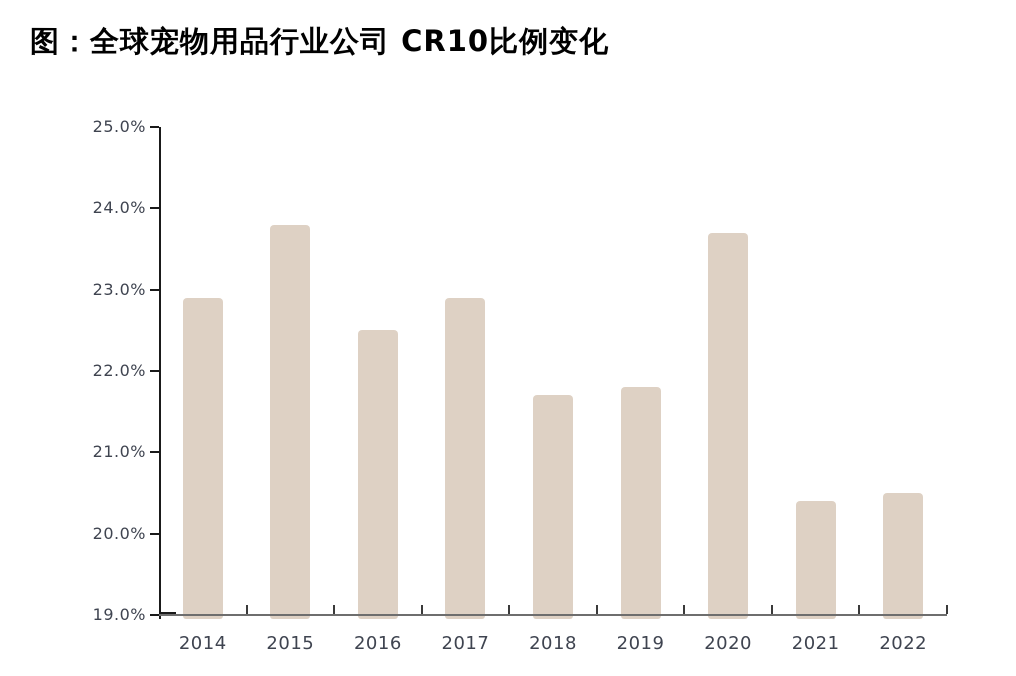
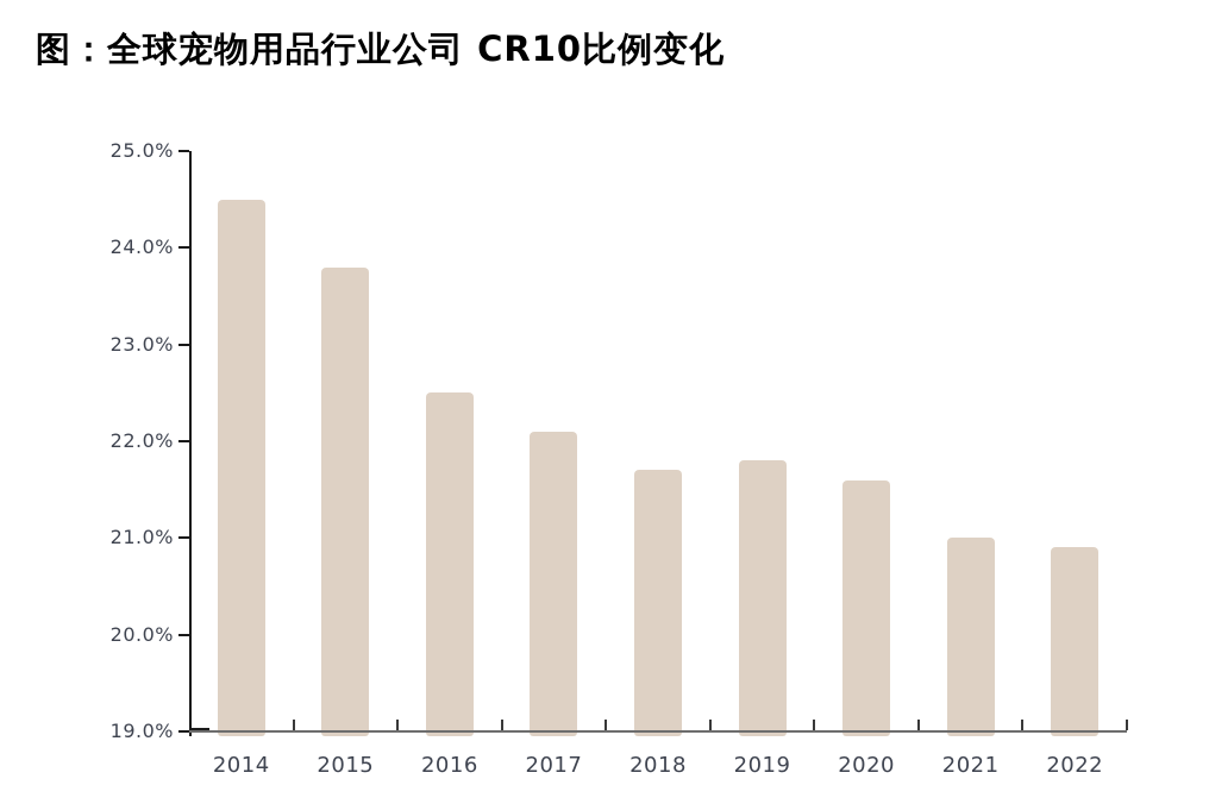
2014: 22.9% -> 24.5%
2017: 22.9% -> 22.1%
2020: 23.7% -> 21.6%
2021: 20.4% -> 21.0%
2022: 20.5% -> 20.9%
